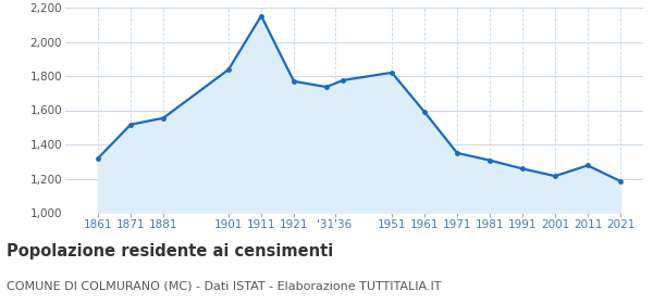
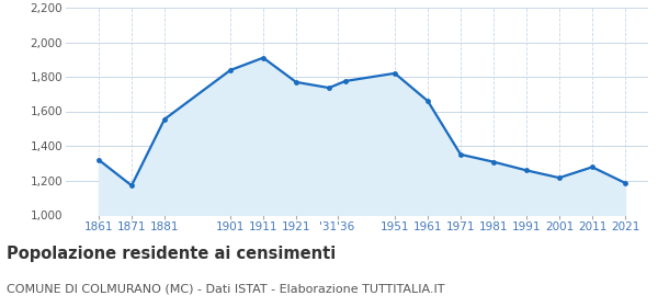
1871: 1,520 -> 1,170
1911: 2,150 -> 1,910
1961: 1,590 -> 1,660
